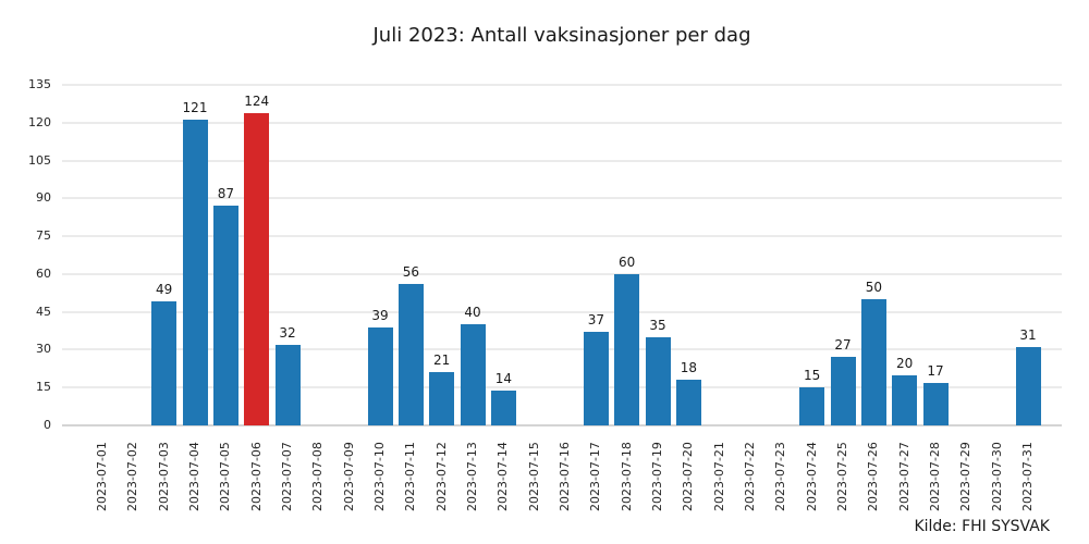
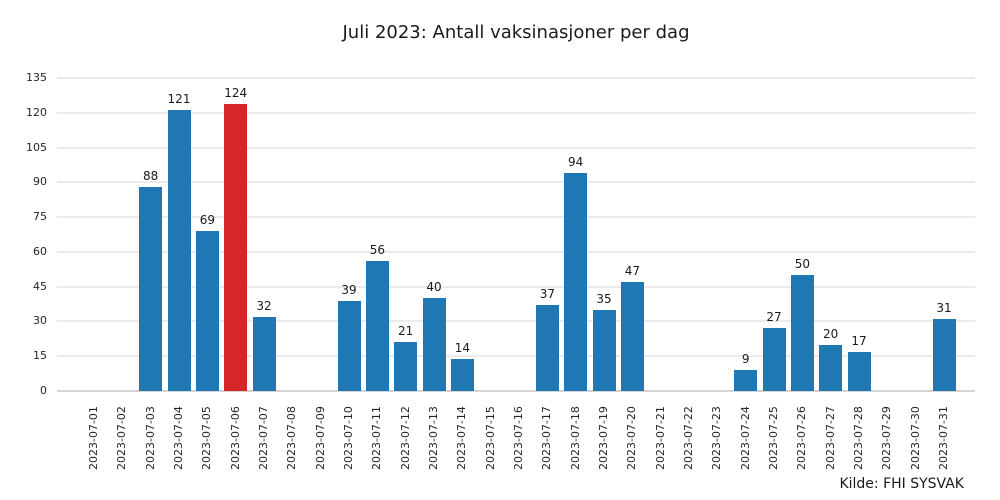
2023-07-03: 49 -> 88
2023-07-05: 87 -> 69
2023-07-18: 60 -> 94
2023-07-20: 18 -> 47
2023-07-24: 15 -> 9
